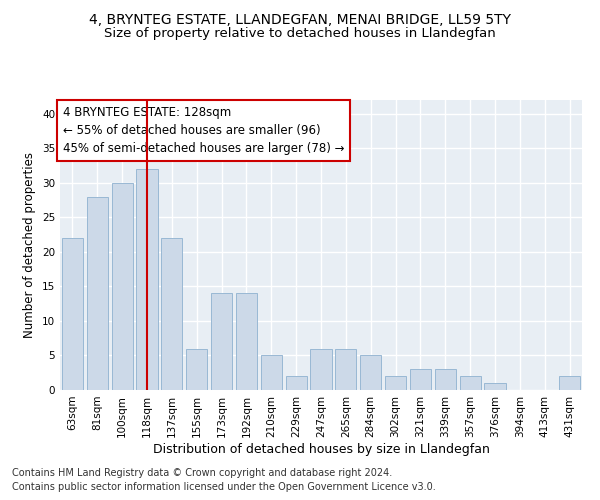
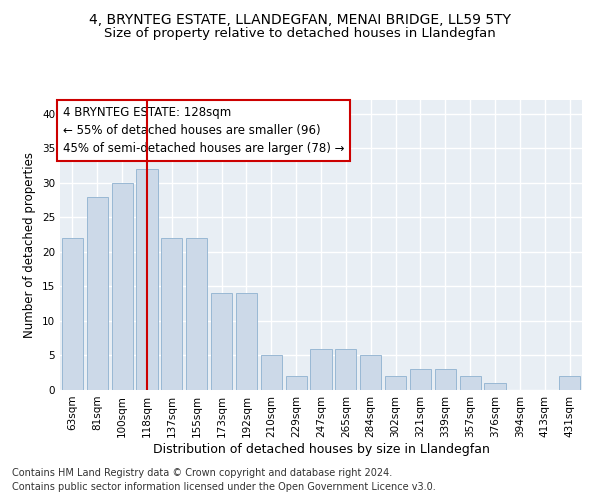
155sqm: 6 -> 22
